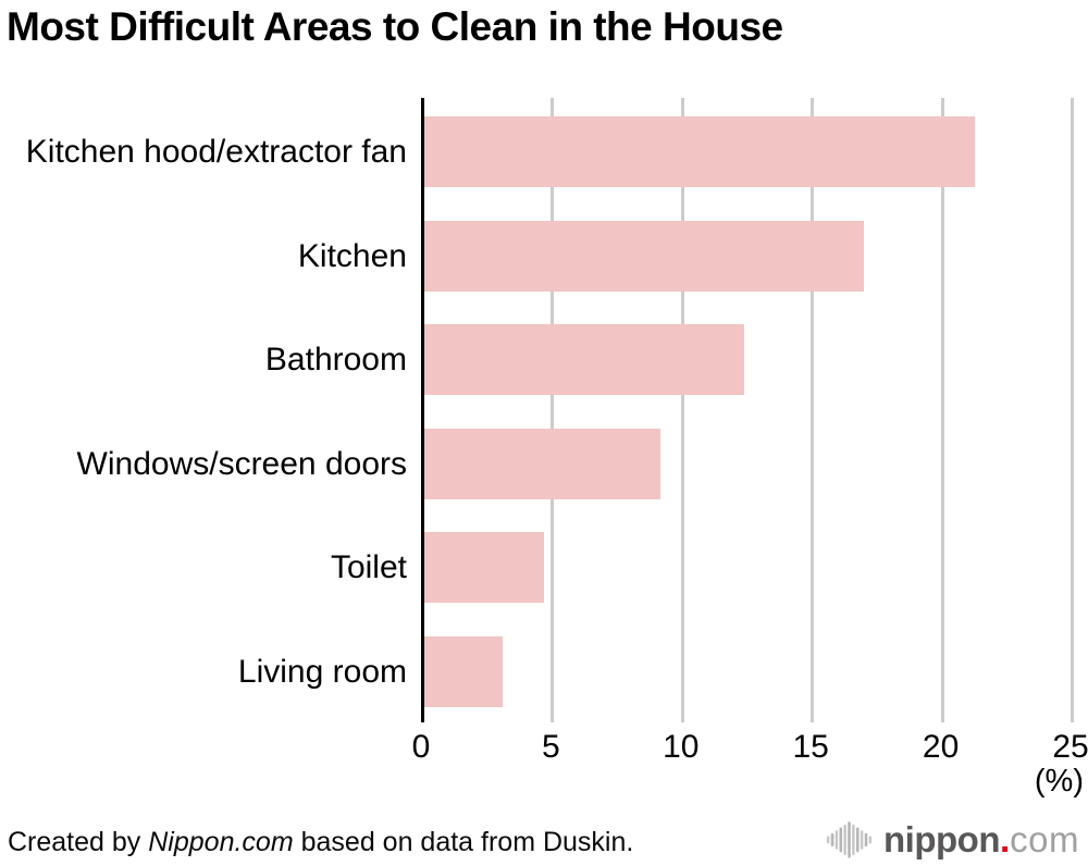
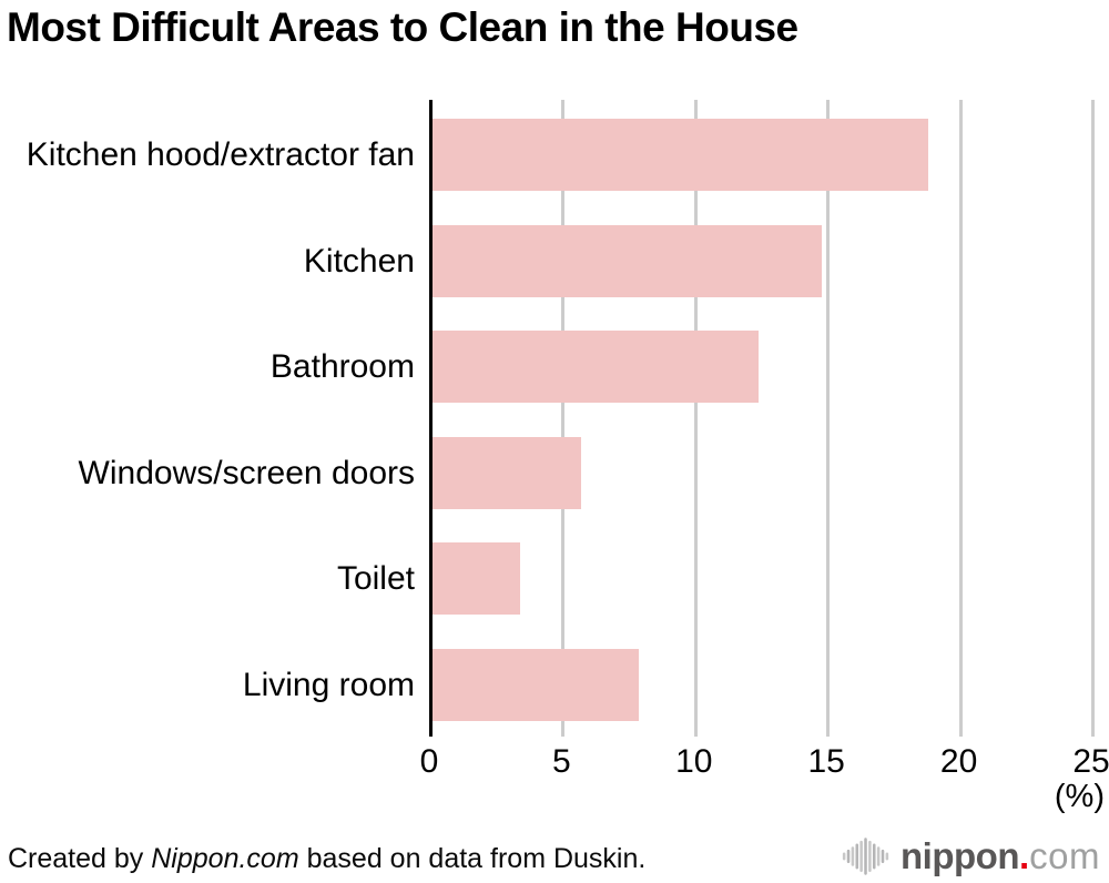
Kitchen hood/extractor fan: 21.2 -> 18.7
Kitchen: 16.9 -> 14.7
Windows/screen doors: 9.1 -> 5.6
Toilet: 4.6 -> 3.3
Living room: 3.0 -> 7.8
